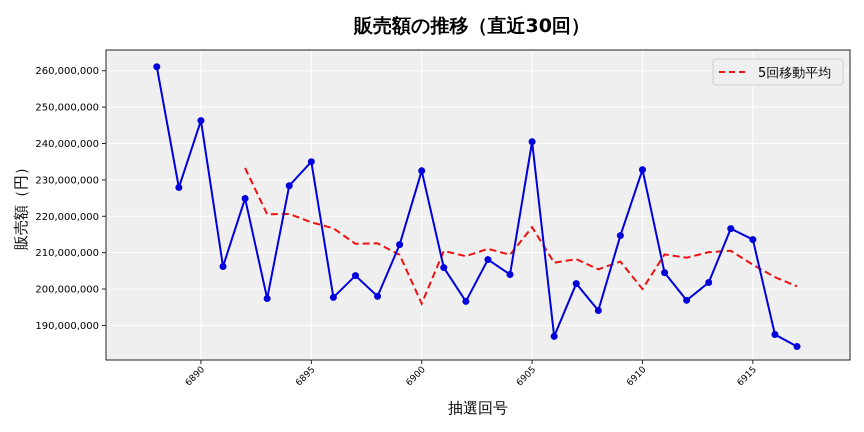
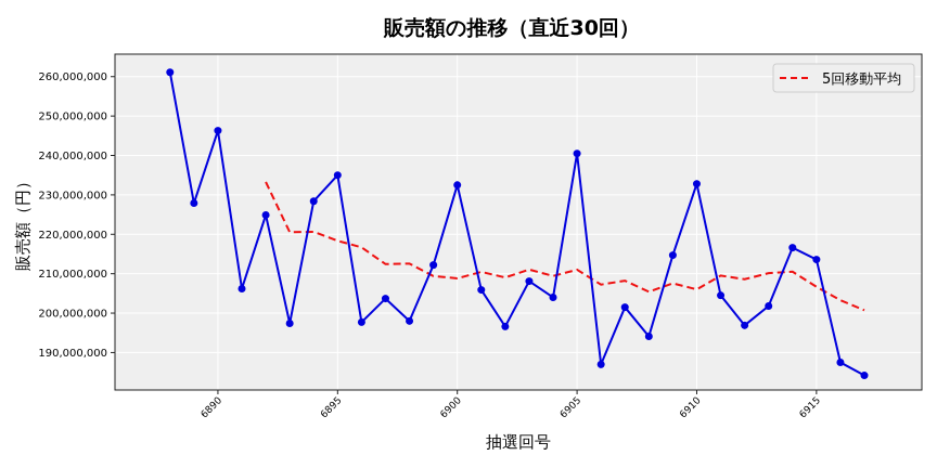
5回移動平均/6900: 196000000 -> 209000000
5回移動平均/6905: 217000000 -> 211000000
5回移動平均/6910: 200000000 -> 206000000
